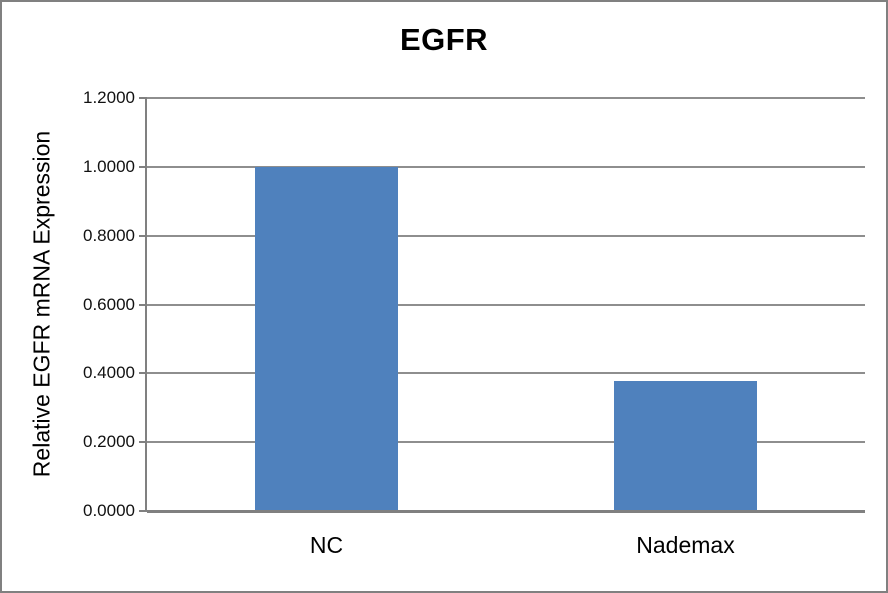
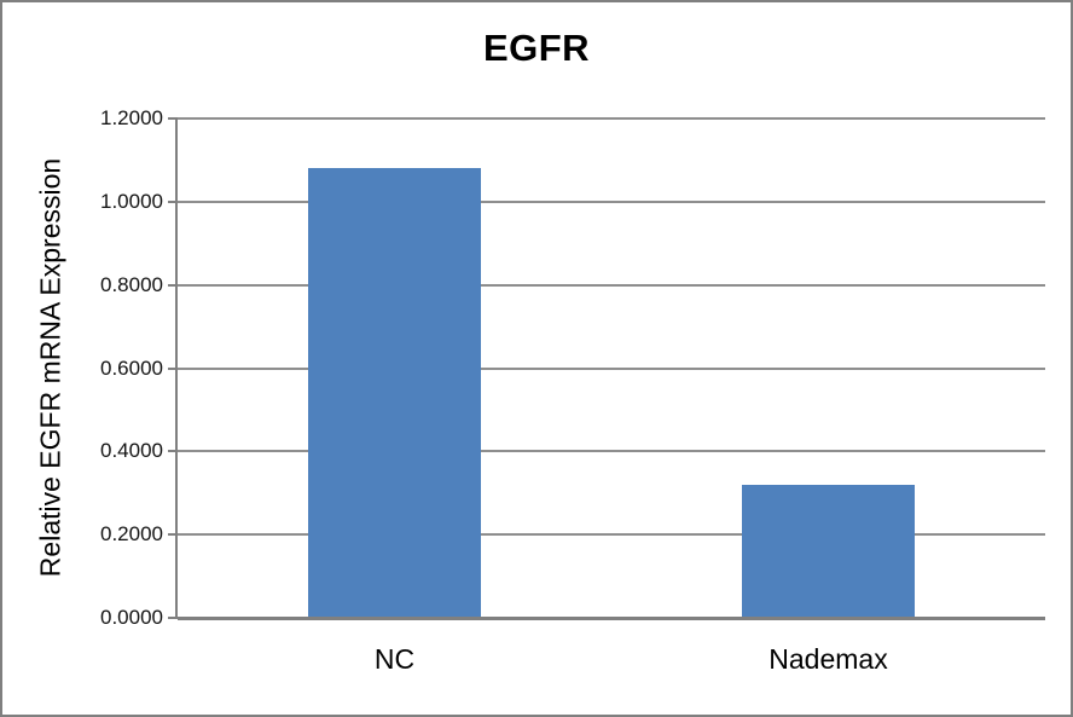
NC: 1.00 -> 1.08
Nademax: 0.38 -> 0.32
